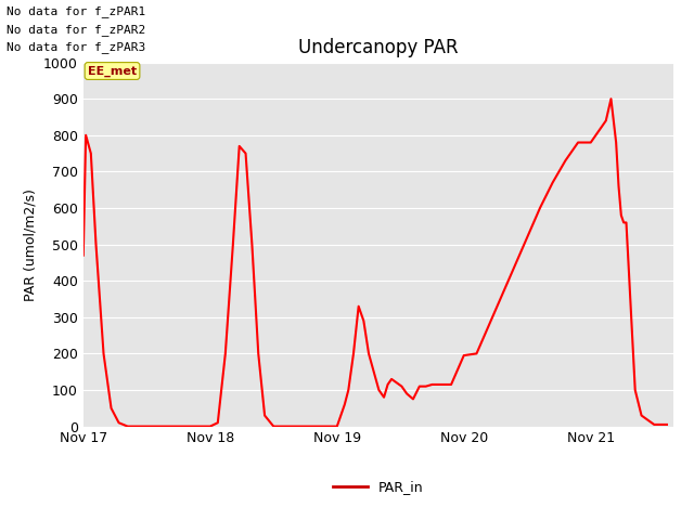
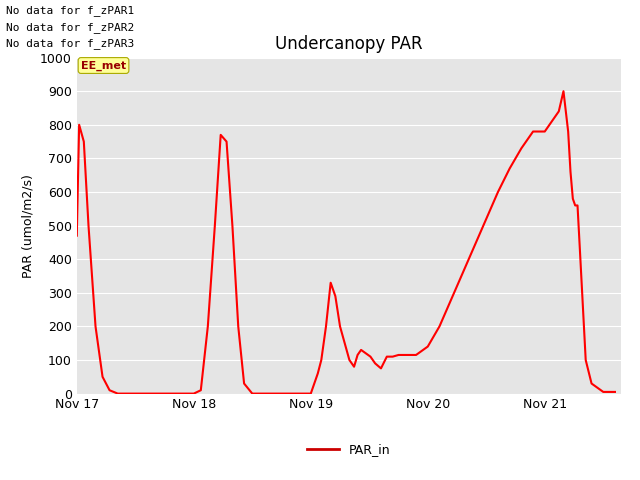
Nov 20: 195 -> 140
